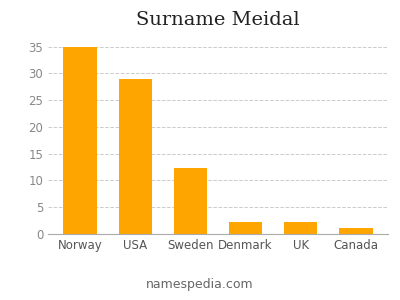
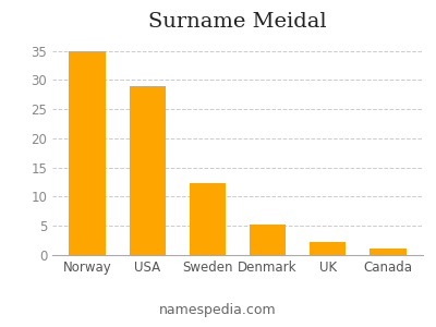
Denmark: 2.2 -> 5.2
